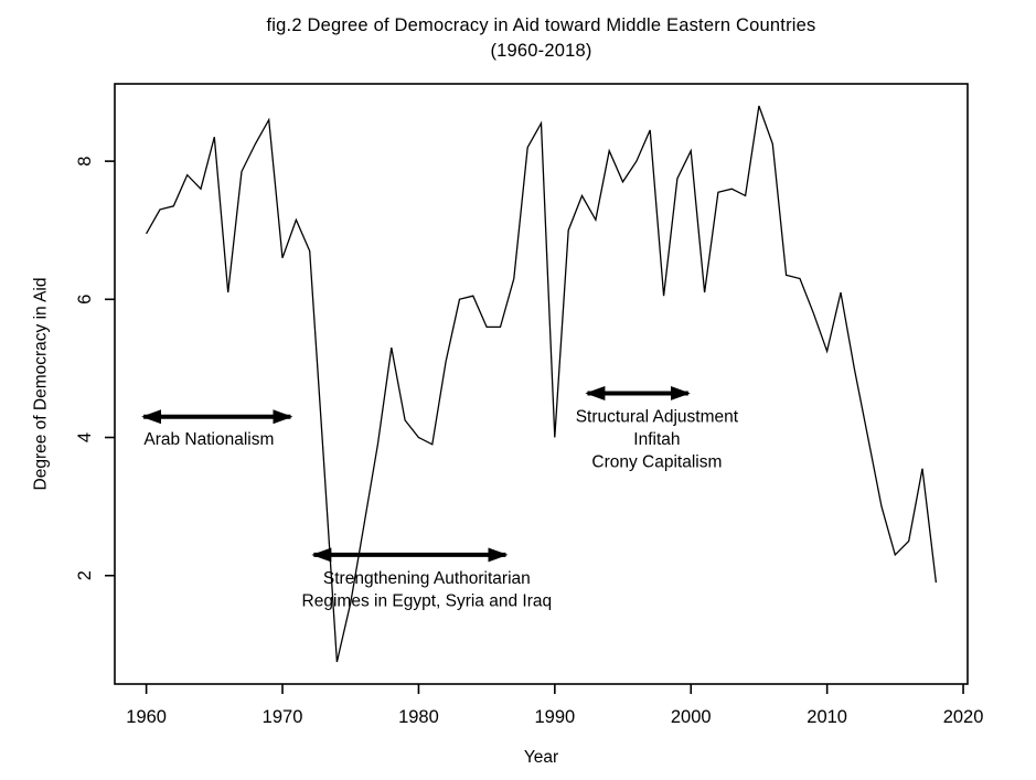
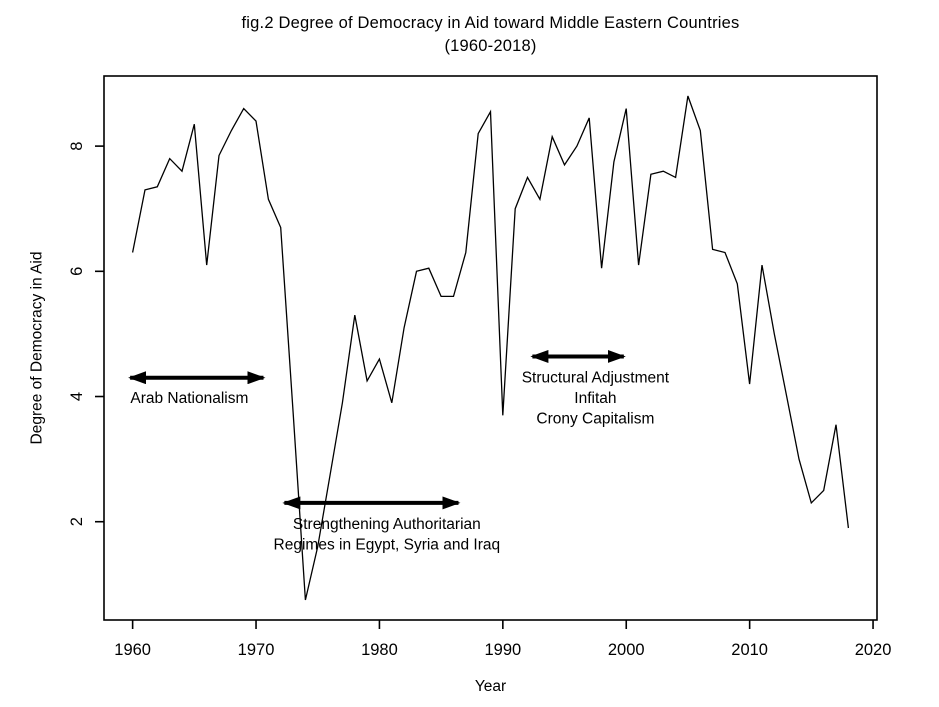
1960: 7.0 -> 6.3
1970: 6.6 -> 8.4
1980: 4.0 -> 4.6
1990: 4.0 -> 3.7
2000: 8.2 -> 8.6
2010: 5.2 -> 4.2
